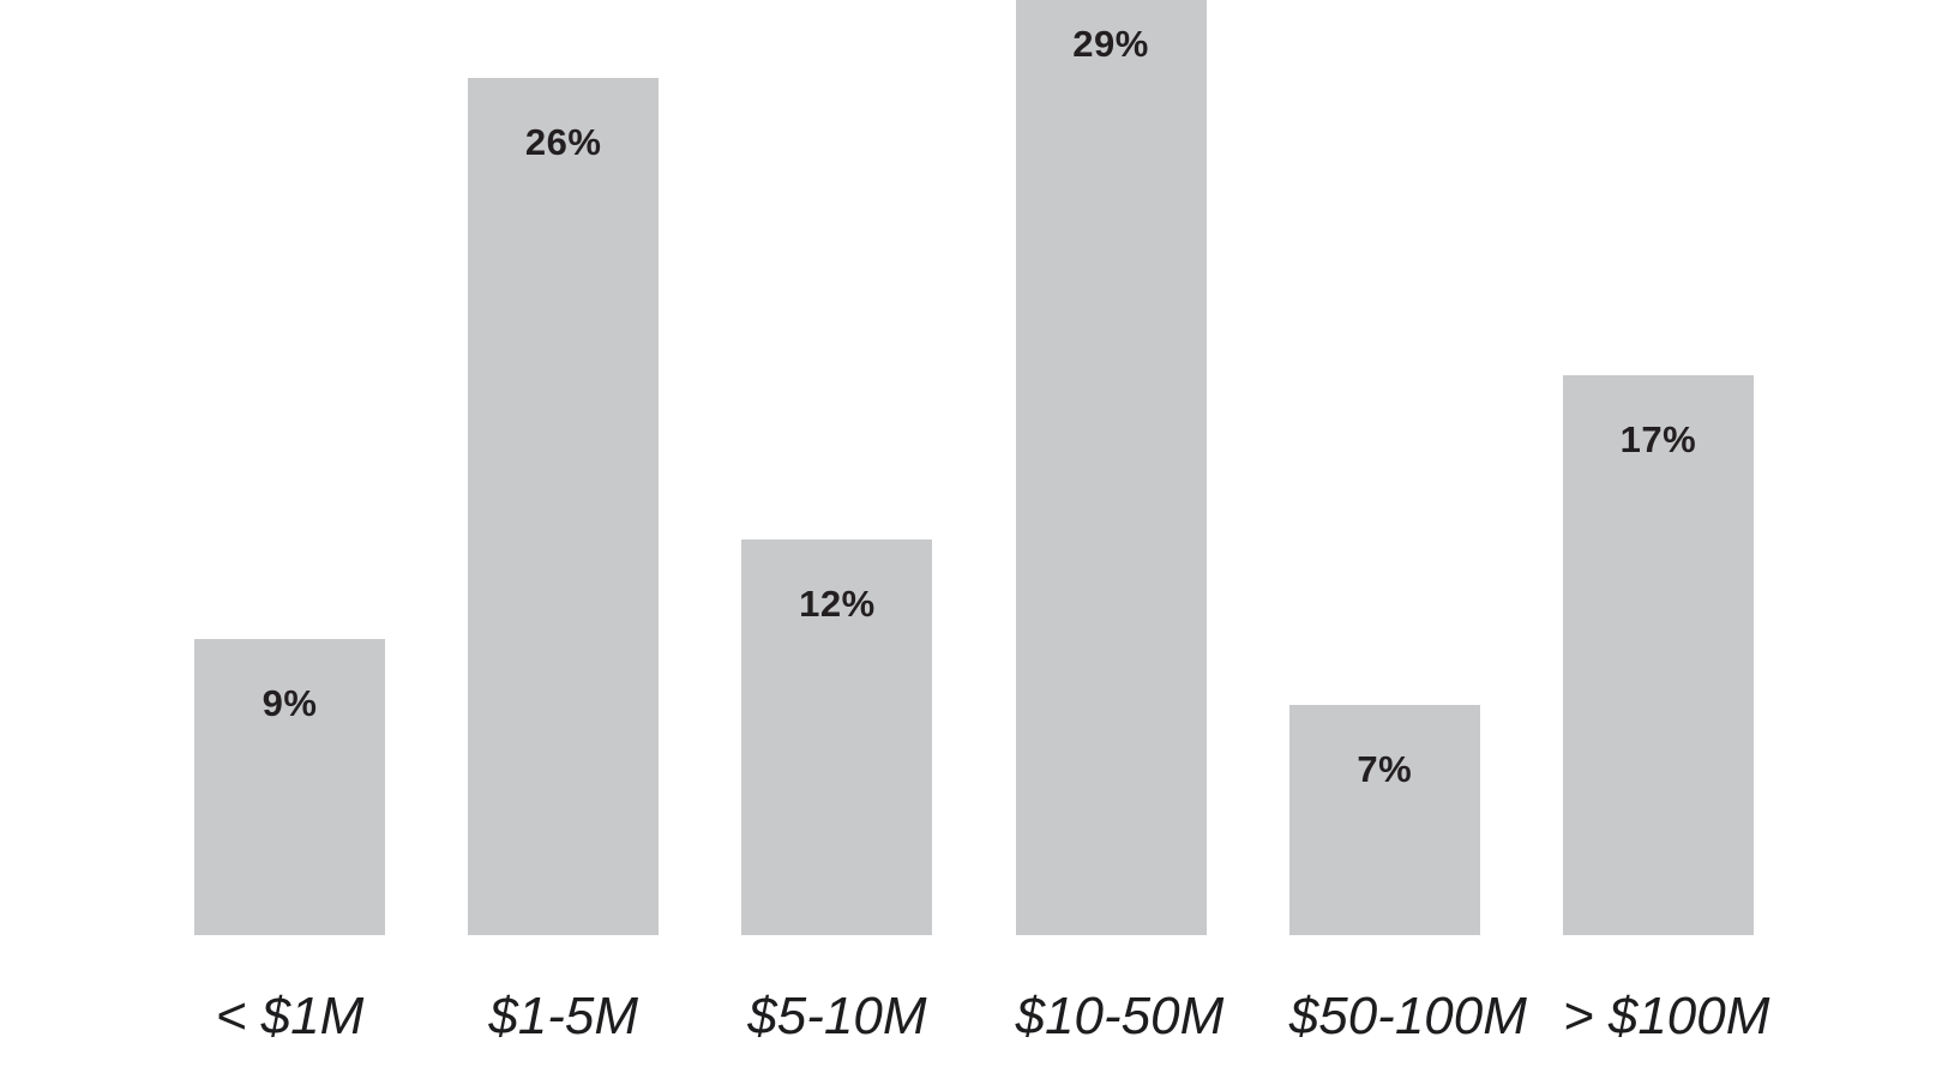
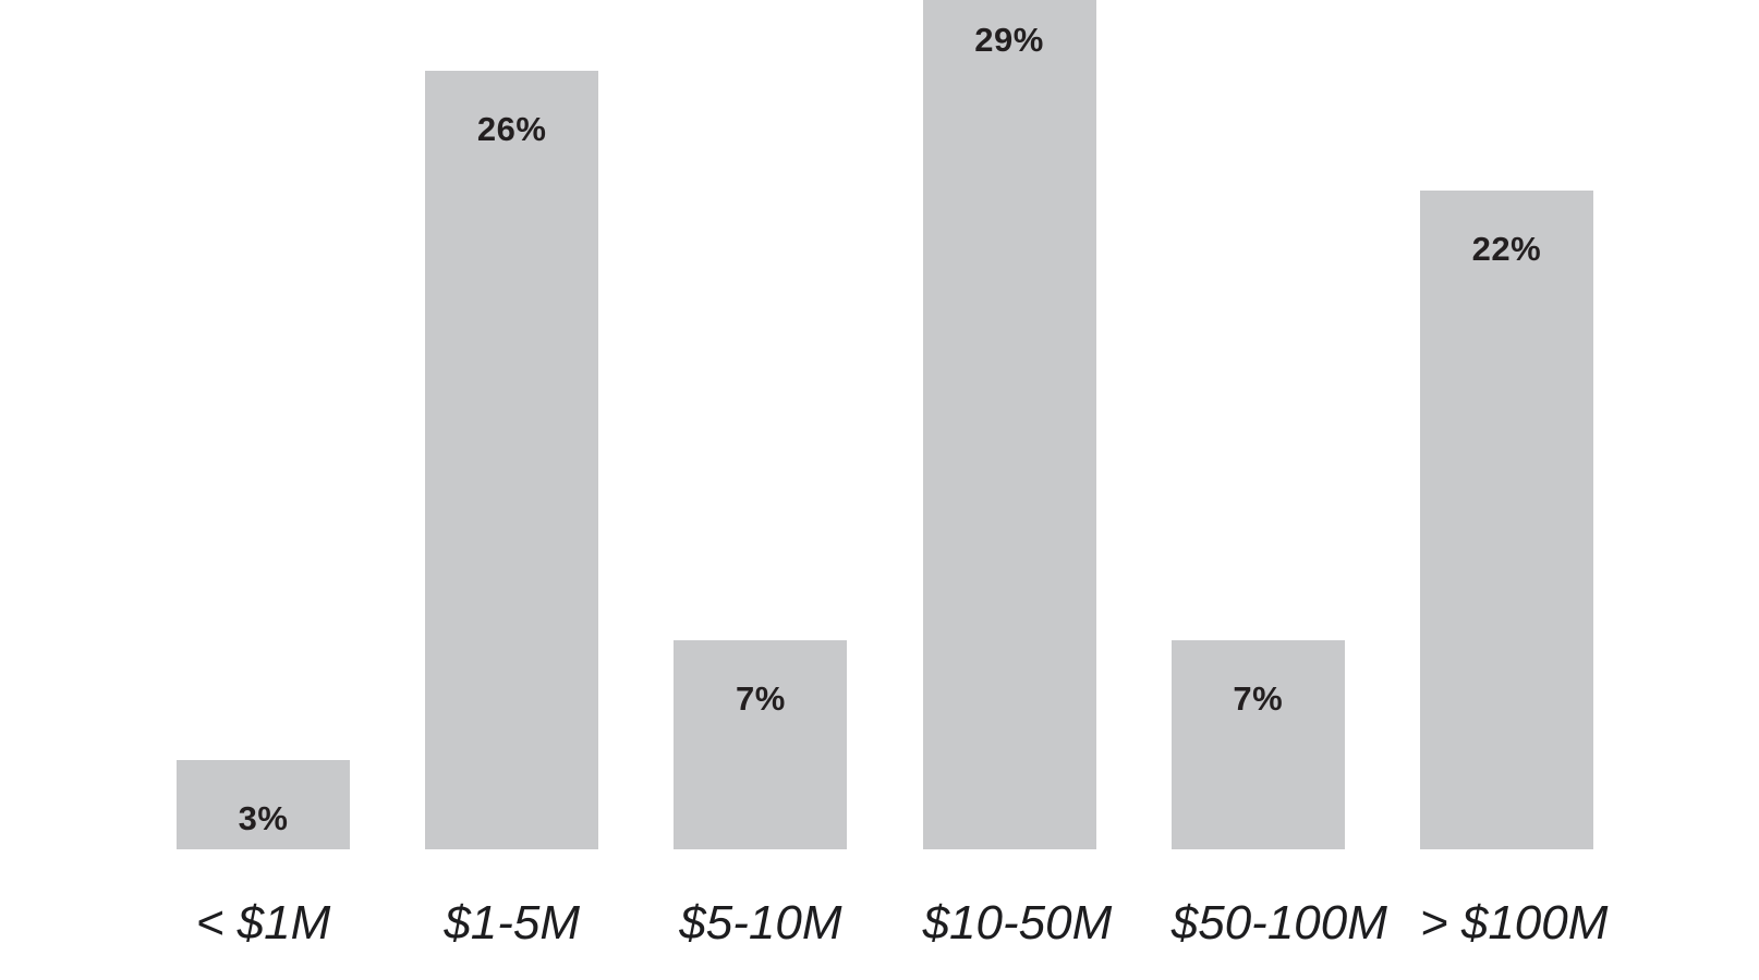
< $1M: 9% -> 3%
$5-10M: 12% -> 7%
> $100M: 17% -> 22%
